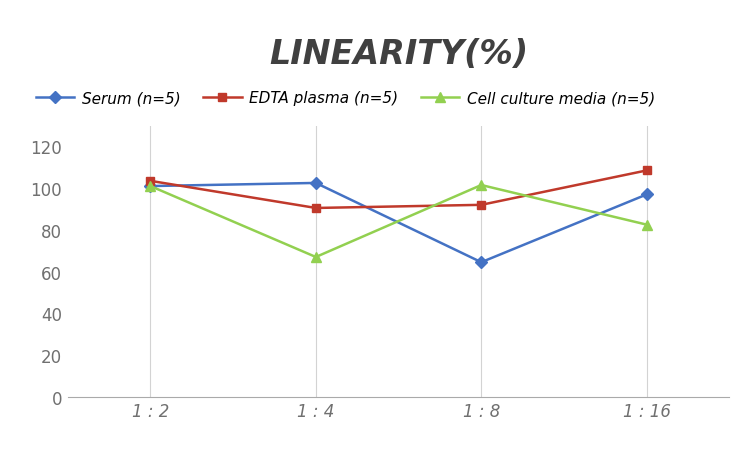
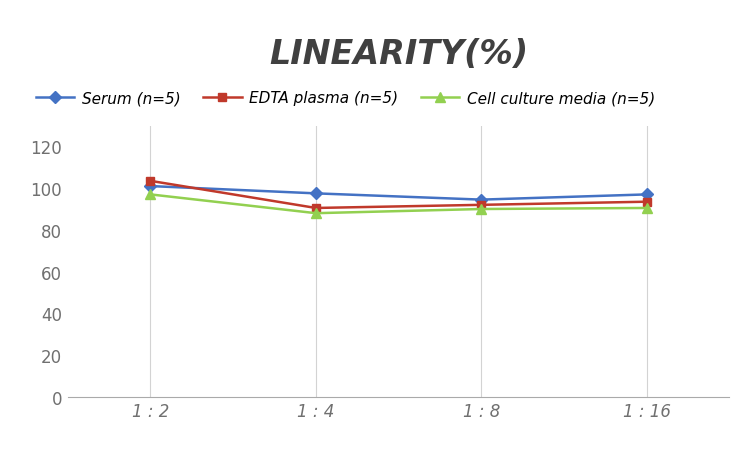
Cell culture media (n=5)/1 : 2: 101.0 -> 97.0
Serum (n=5)/1 : 4: 102.5 -> 97.5
Cell culture media (n=5)/1 : 4: 67.0 -> 88.0
Serum (n=5)/1 : 8: 64.5 -> 94.5
Cell culture media (n=5)/1 : 8: 101.5 -> 90.0
EDTA plasma (n=5)/1 : 16: 108.5 -> 93.5
Cell culture media (n=5)/1 : 16: 82.5 -> 90.5
